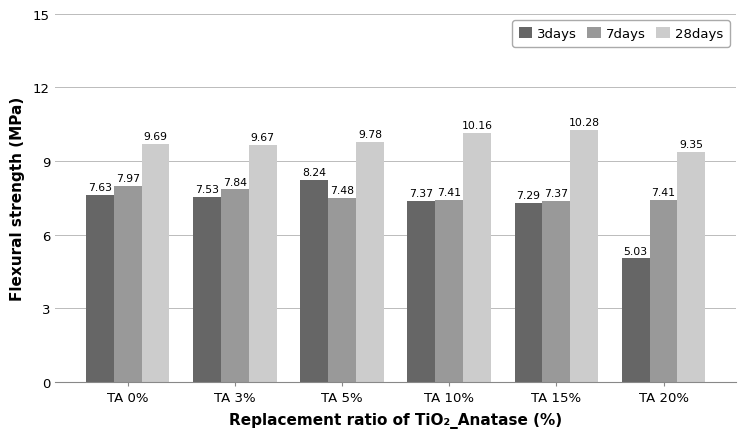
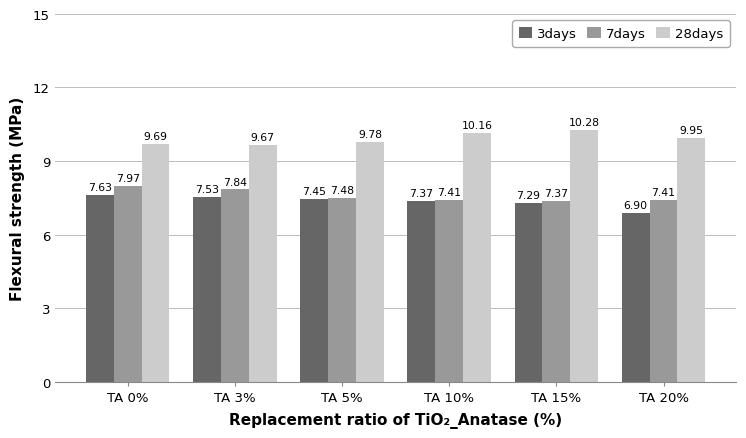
3days/TA 5%: 8.24 -> 7.45
3days/TA 20%: 5.03 -> 6.90
28days/TA 20%: 9.35 -> 9.95
